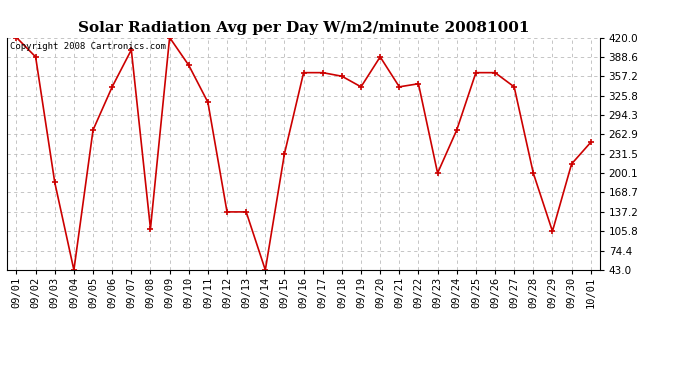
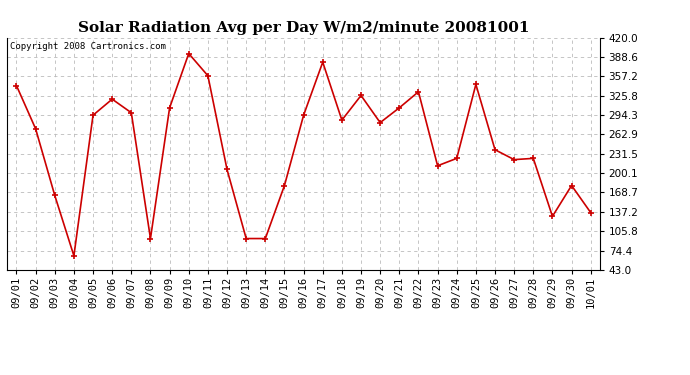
09/01: 420 -> 342
09/02: 389 -> 272
09/03: 185 -> 164
09/04: 43 -> 66
09/05: 270 -> 294
09/06: 340 -> 320
09/07: 400 -> 298
09/08: 110 -> 94
09/09: 420 -> 306
09/10: 375 -> 394
09/11: 315 -> 358
09/12: 137 -> 206
09/13: 137 -> 94
09/14: 43 -> 94
09/15: 232 -> 180
09/16: 363 -> 294
09/17: 363 -> 380
09/18: 357 -> 286
09/19: 340 -> 326
09/20: 389 -> 282
09/21: 340 -> 306
09/22: 345 -> 332
09/23: 200 -> 212
09/24: 270 -> 224
09/25: 363 -> 344
09/26: 363 -> 238
09/27: 340 -> 222
09/28: 200 -> 224
09/29: 106 -> 130
09/30: 215 -> 180
10/01: 250 -> 136
